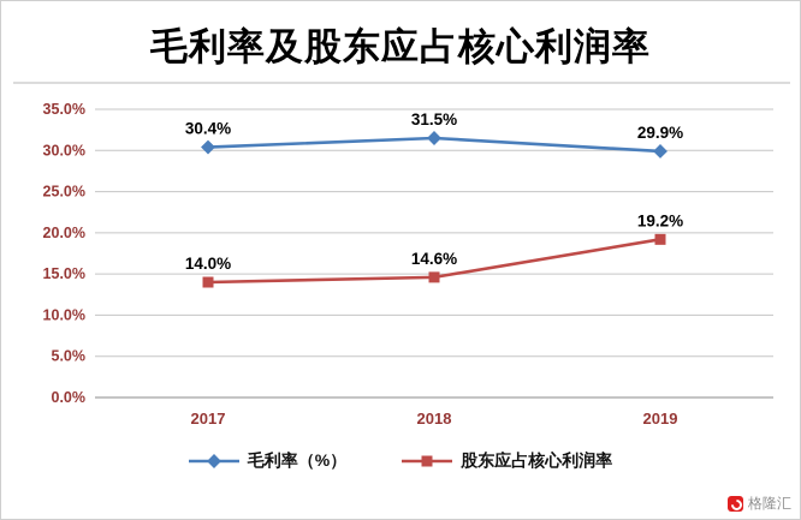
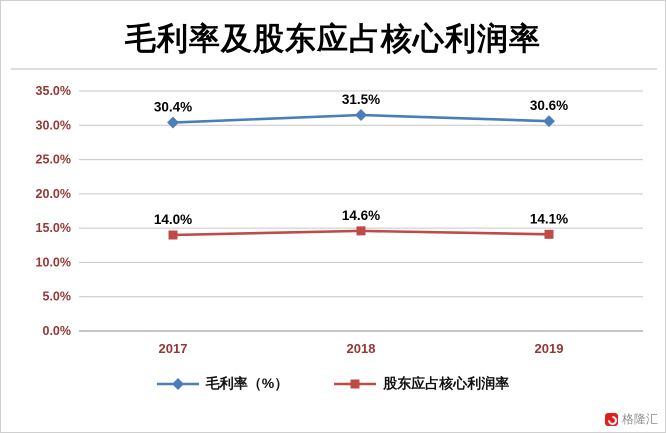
毛利率（%）/2019: 29.9% -> 30.6%
股东应占核心利润率/2019: 19.2% -> 14.1%
